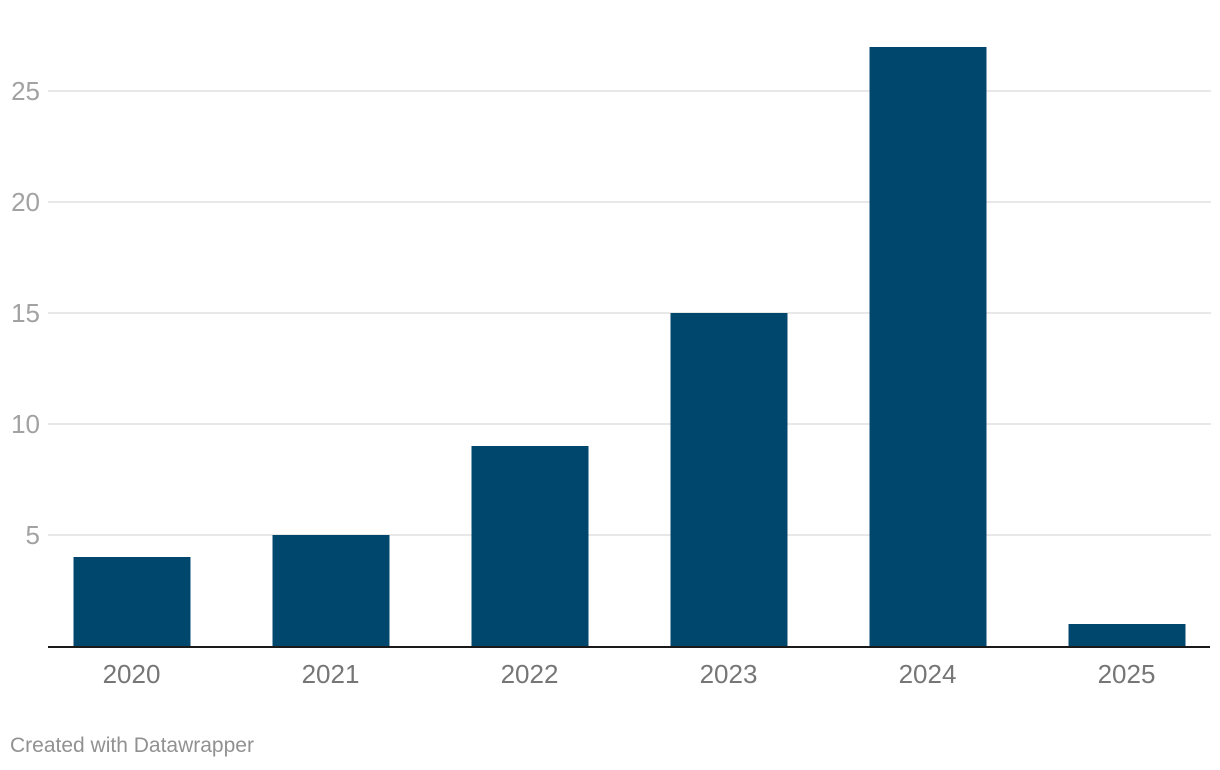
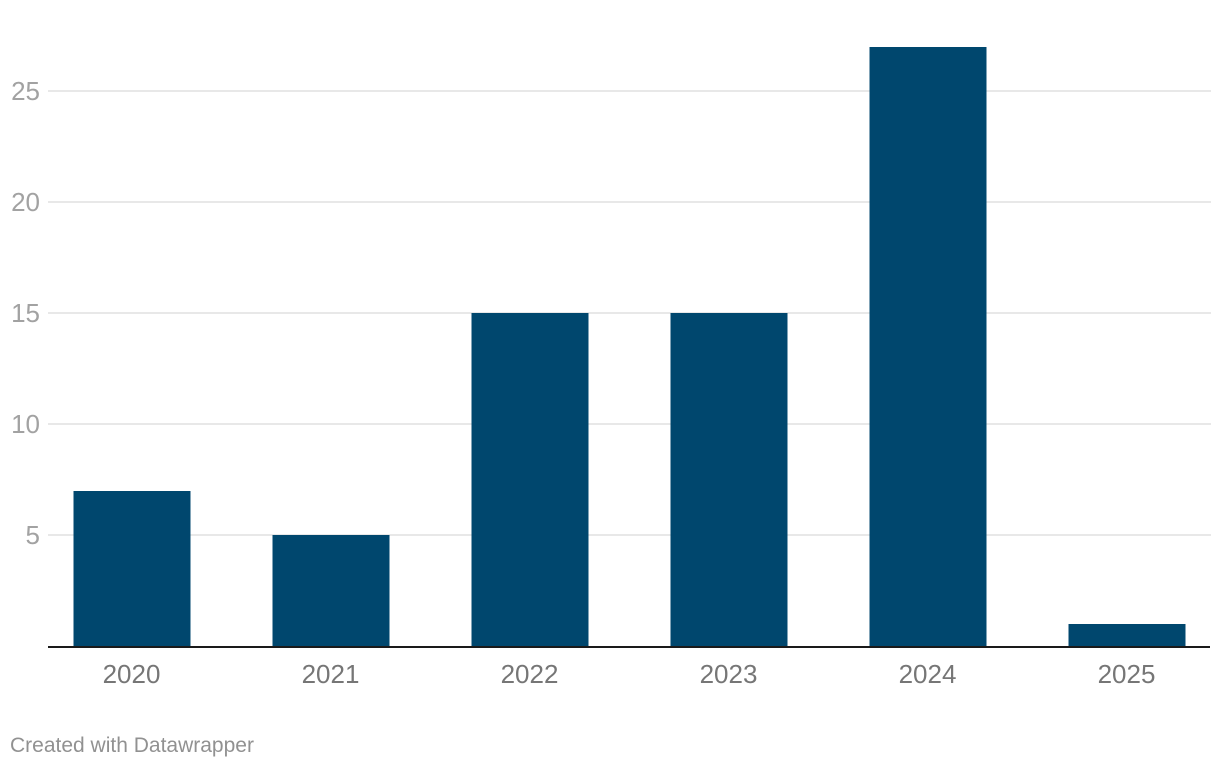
2020: 4 -> 7
2022: 9 -> 15
